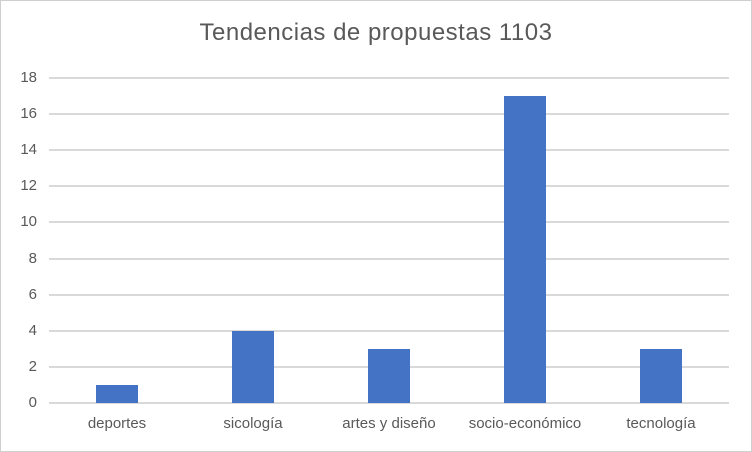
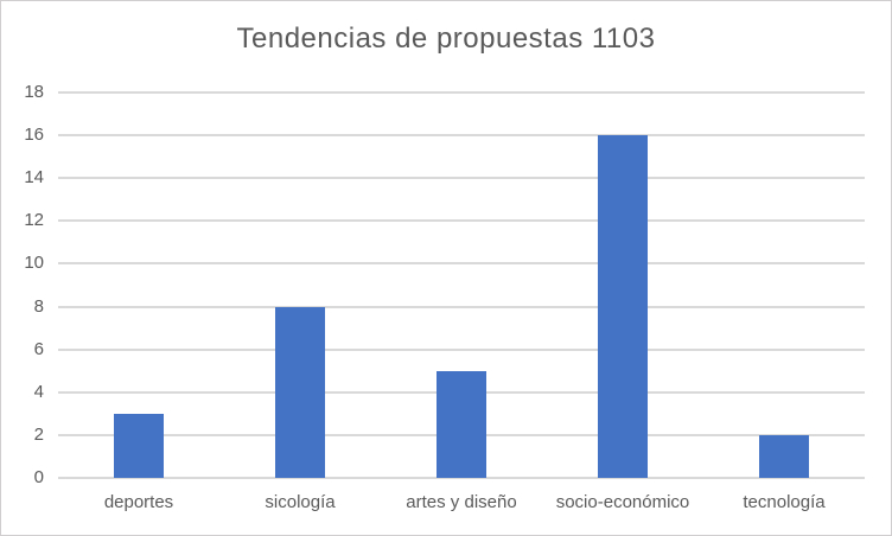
deportes: 1 -> 3
sicología: 4 -> 8
artes y diseño: 3 -> 5
socio-económico: 17 -> 16
tecnología: 3 -> 2
